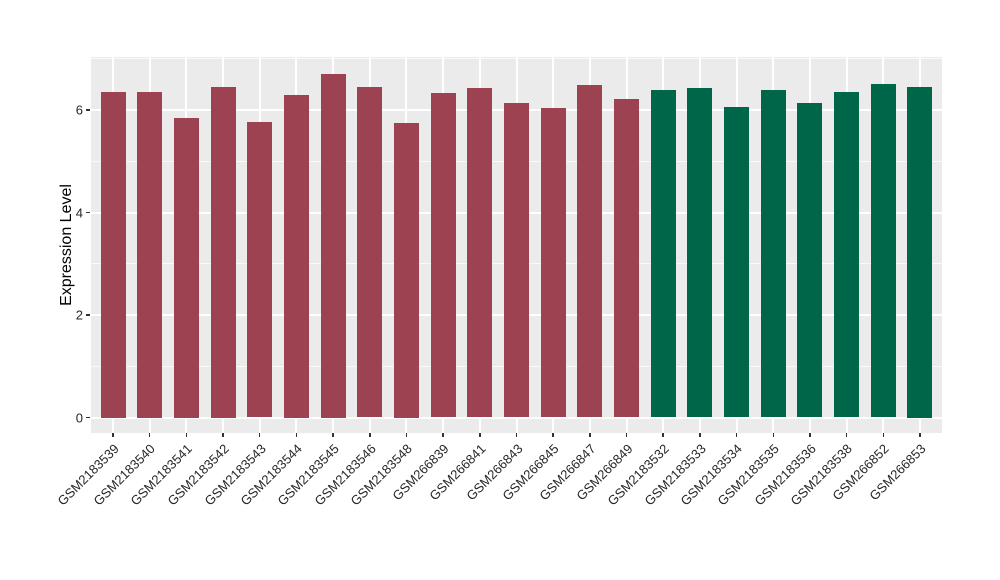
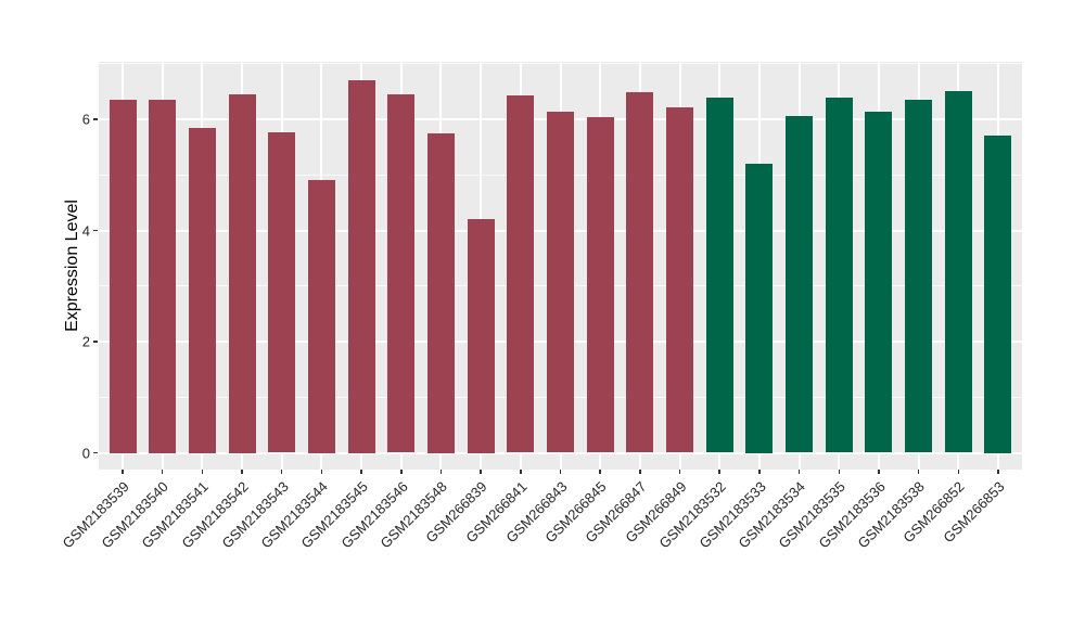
GSM2183544: 6.3 -> 4.9
GSM266839: 6.3 -> 4.2
GSM2183533: 6.4 -> 5.2
GSM266853: 6.5 -> 5.7
